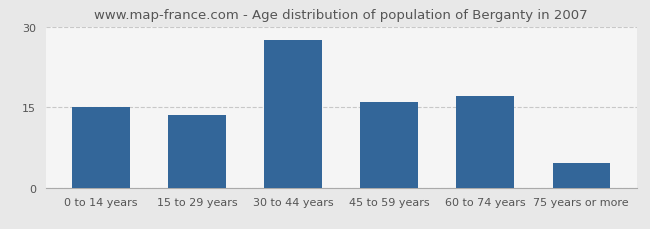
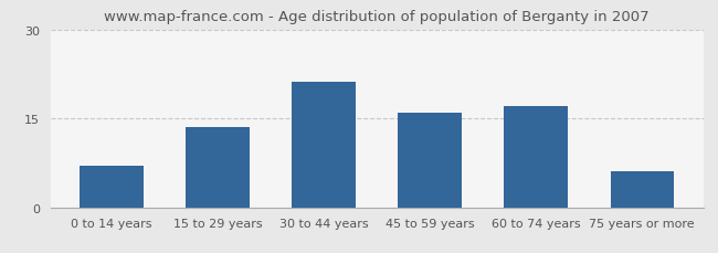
0 to 14 years: 15.0 -> 7.0
30 to 44 years: 27.5 -> 21.2
75 years or more: 4.5 -> 6.0
